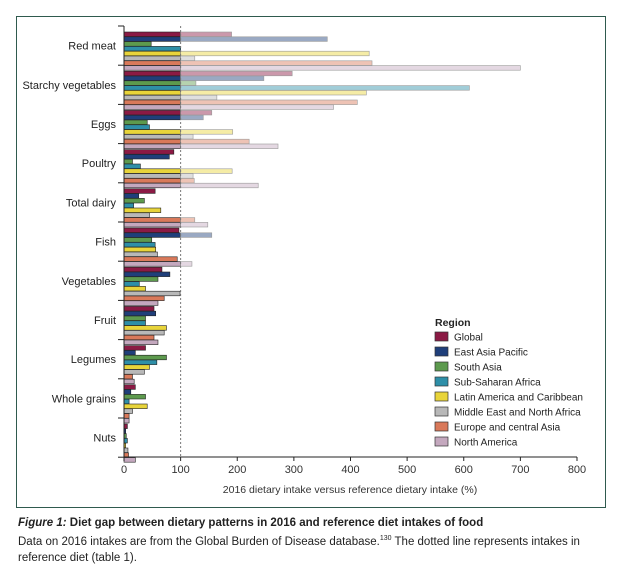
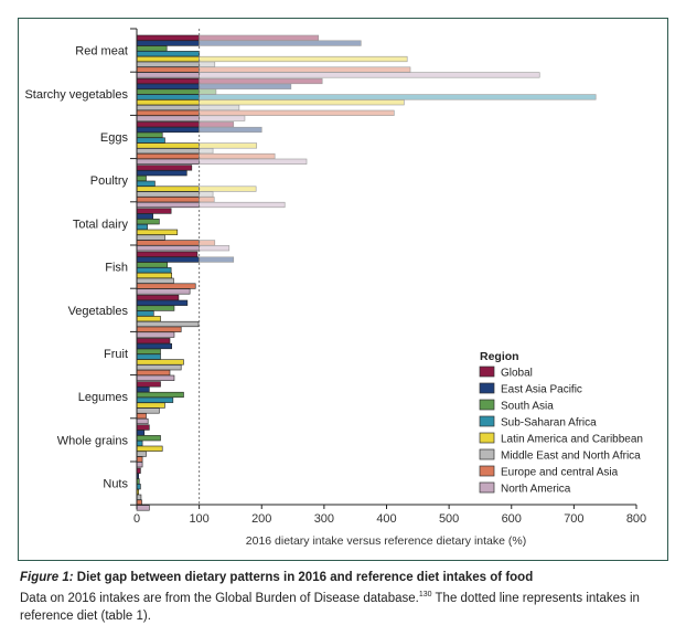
Global/Red meat: 190 -> 290
North America/Red meat: 700 -> 640
Sub-Saharan Africa/Starchy vegetables: 610 -> 740
North America/Starchy vegetables: 370 -> 170
East Asia Pacific/Eggs: 140 -> 200
North America/Fish: 120 -> 80
